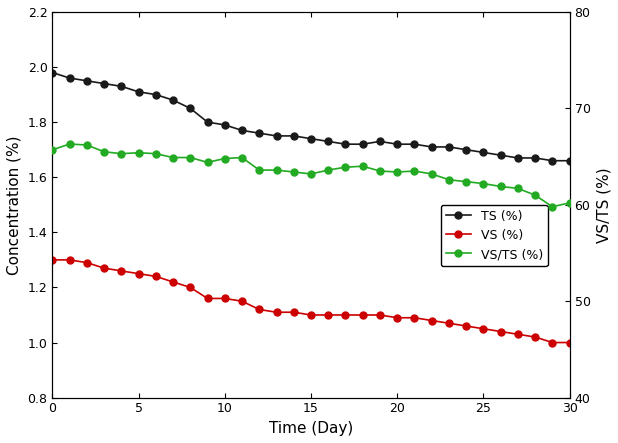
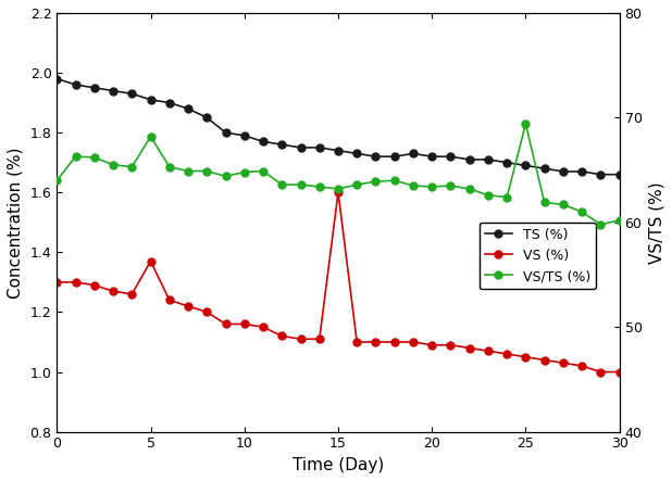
VS/TS (%)/0: 65.7 -> 64.0
VS (%)/5: 1.25 -> 1.37
VS/TS (%)/5: 65.4 -> 68.2
VS (%)/15: 1.10 -> 1.60
VS/TS (%)/25: 62.2 -> 69.4
